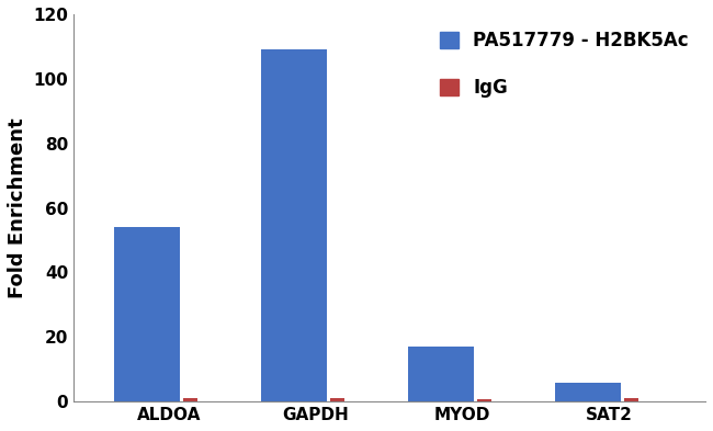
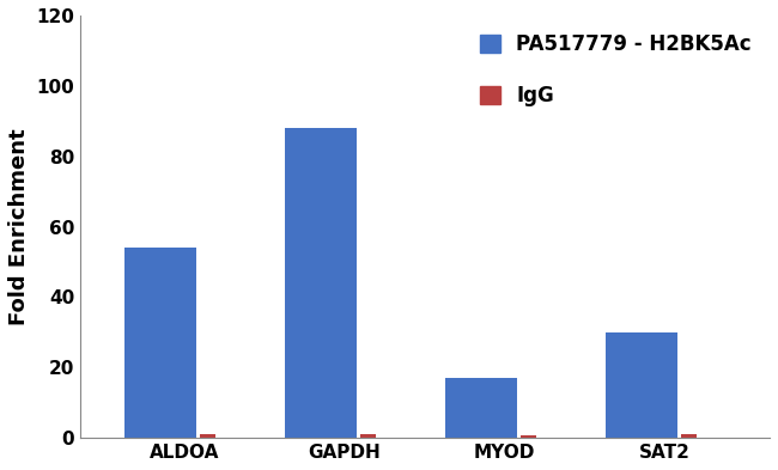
PA517779 - H2BK5Ac/GAPDH: 109 -> 88
PA517779 - H2BK5Ac/SAT2: 6 -> 30
